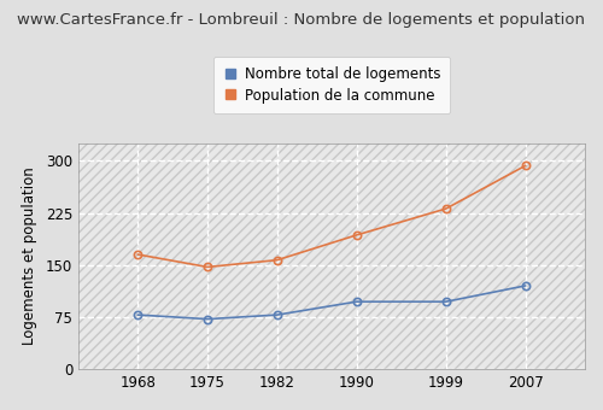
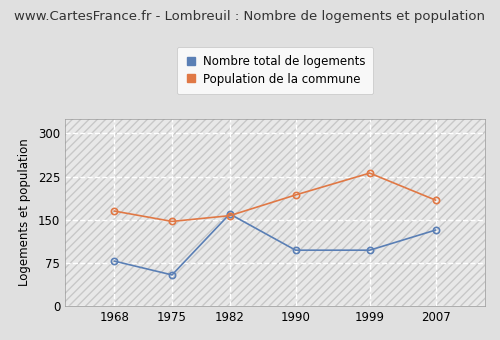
Nombre total de logements/1975: 72 -> 54
Nombre total de logements/1982: 78 -> 160
Nombre total de logements/2007: 120 -> 132
Population de la commune/2007: 293 -> 184
